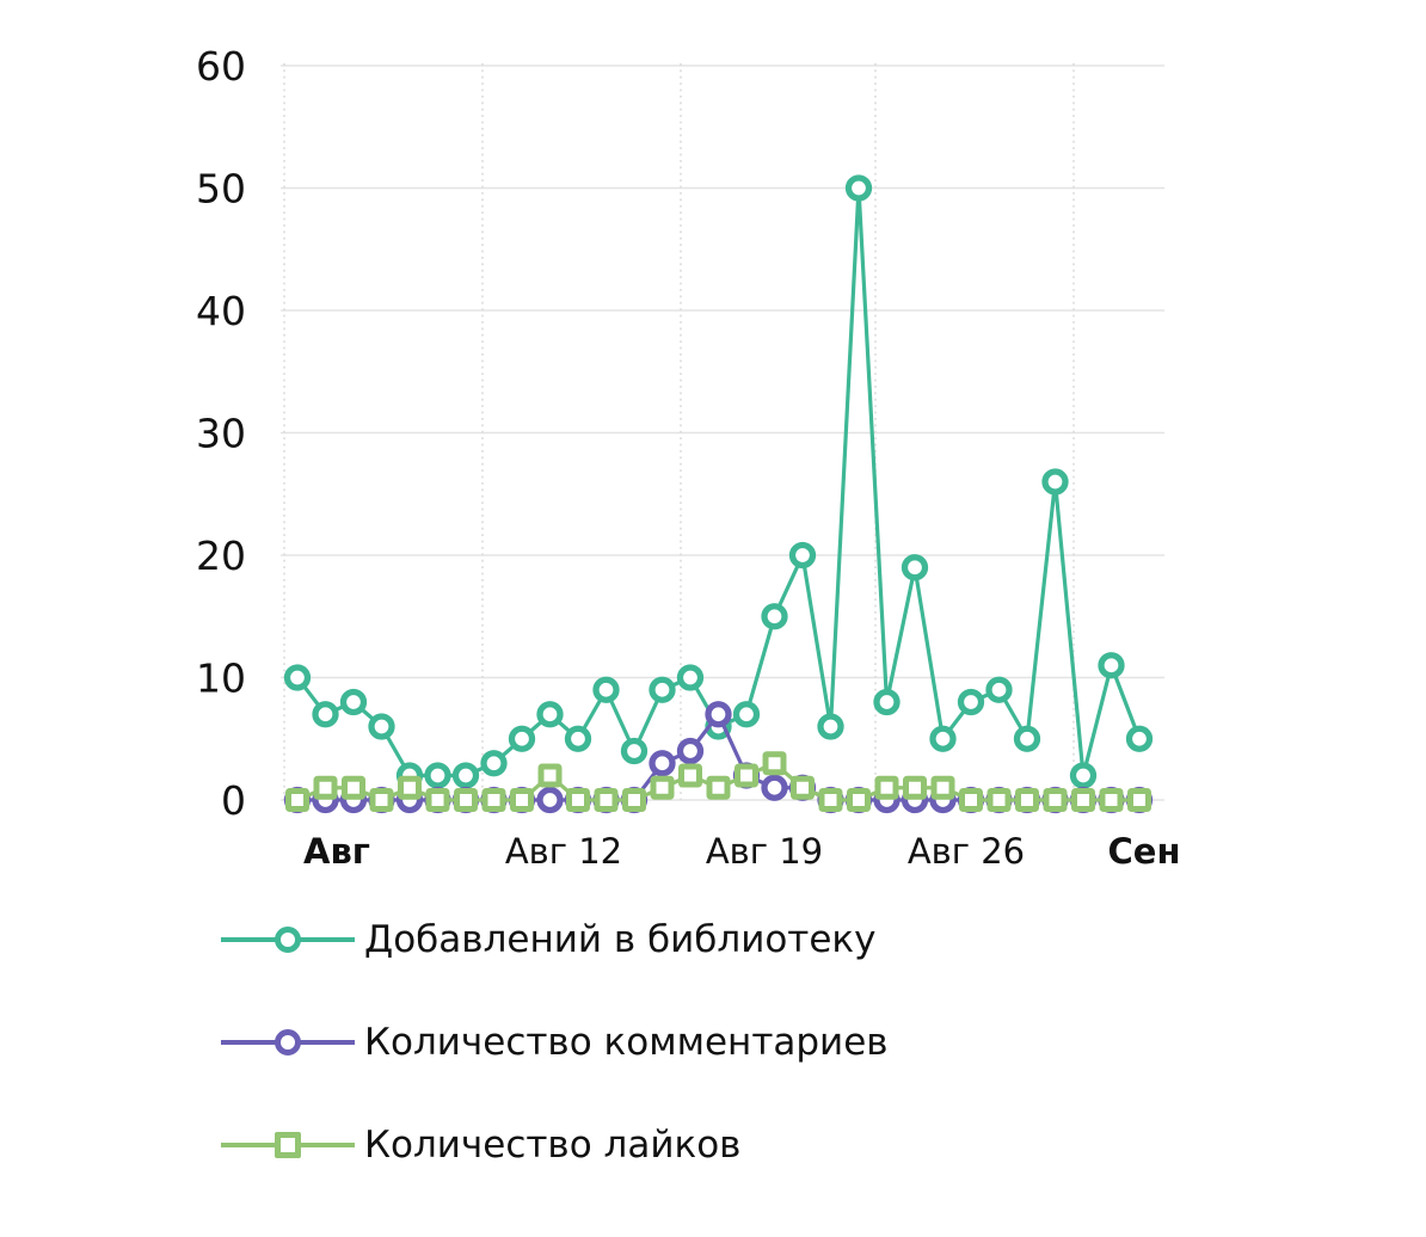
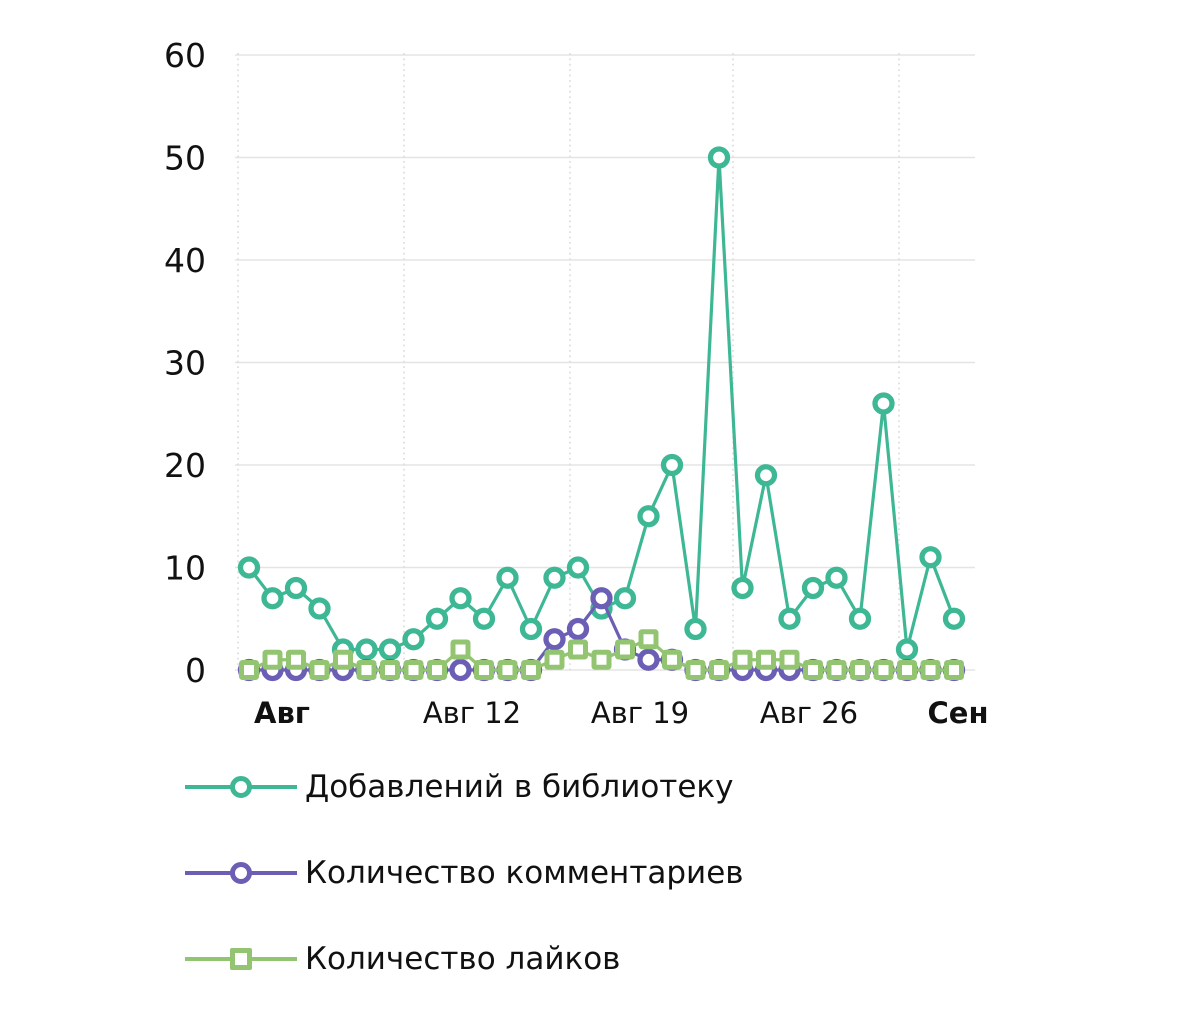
Добавлений в библиотеку/20: 6 -> 4
